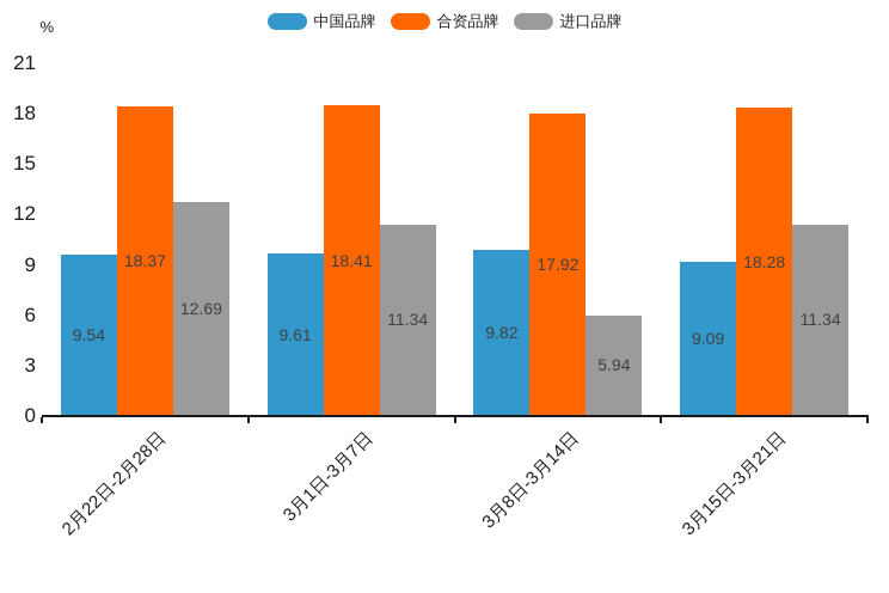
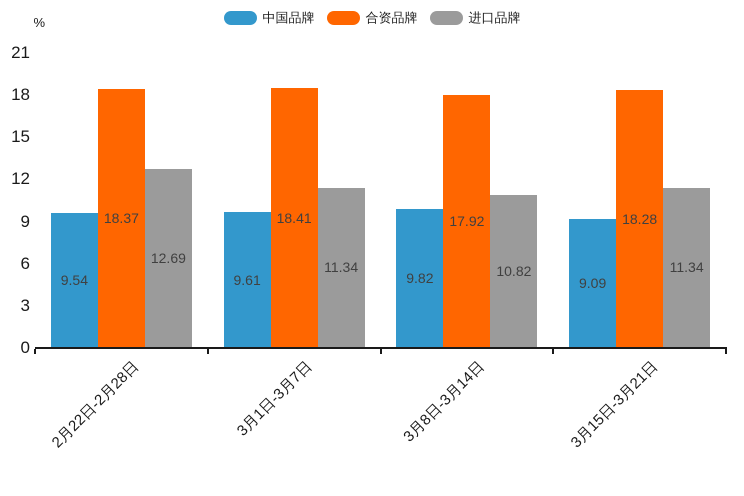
进口品牌/3月8日-3月14日: 5.94 -> 10.82
